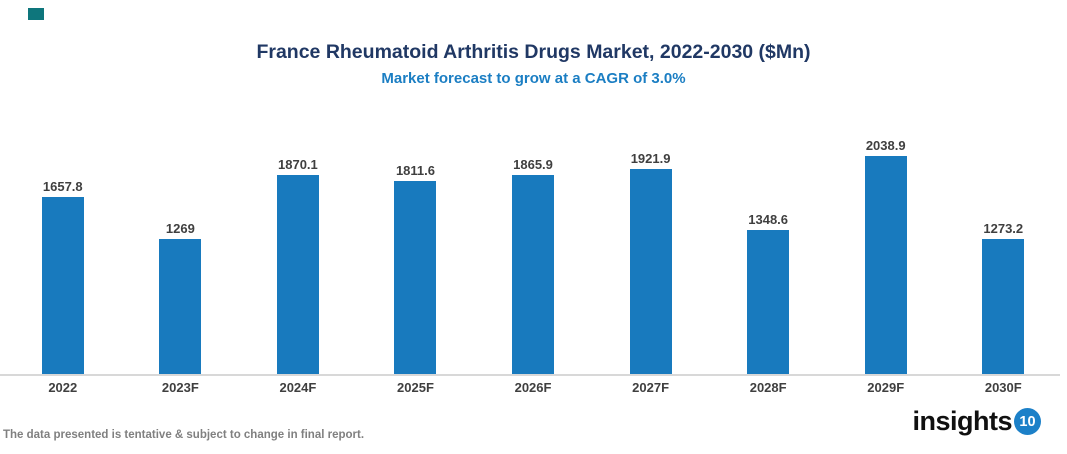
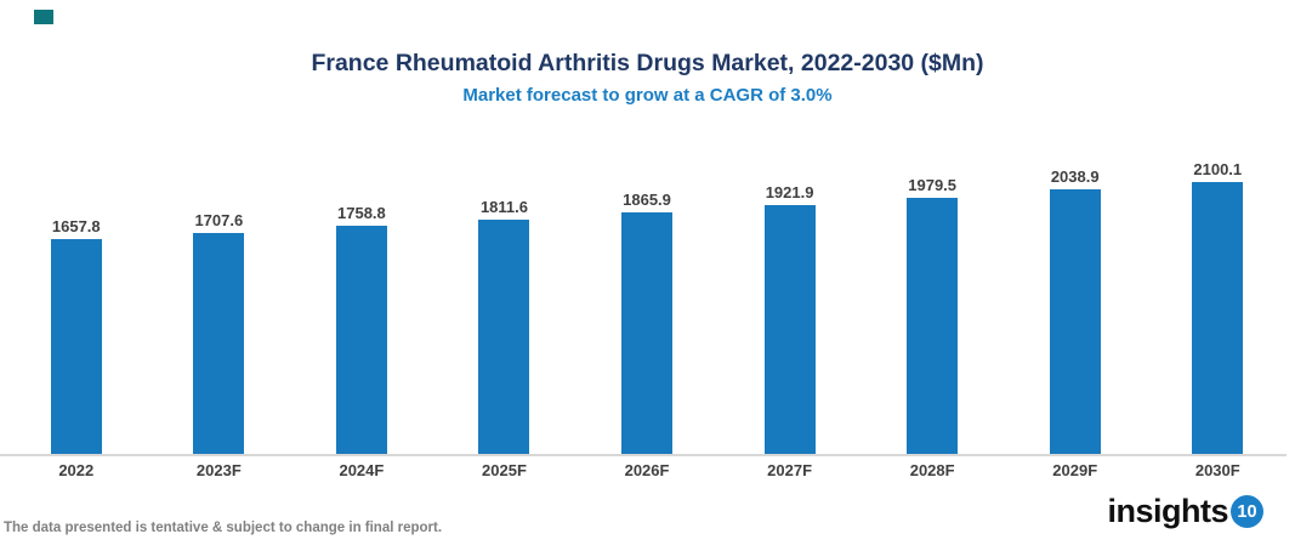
2023F: 1269 -> 1707.6
2024F: 1870.1 -> 1758.8
2028F: 1348.6 -> 1979.5
2030F: 1273.2 -> 2100.1
